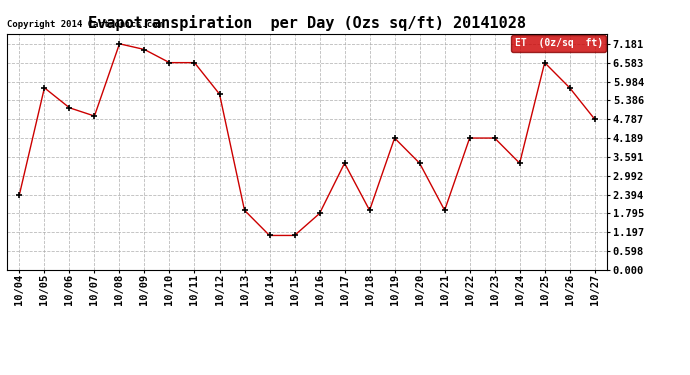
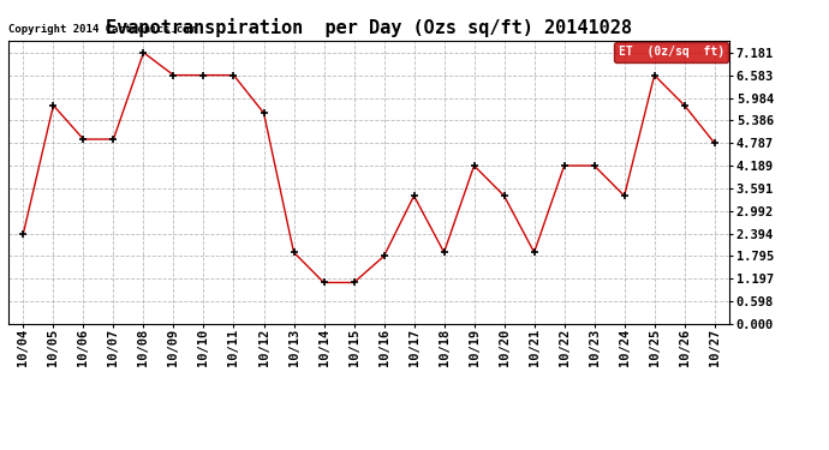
10/06: 5.15 -> 4.89
10/09: 7.00 -> 6.58
